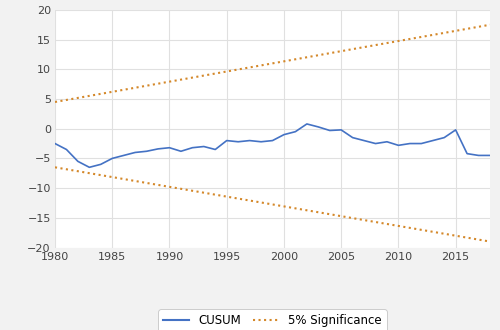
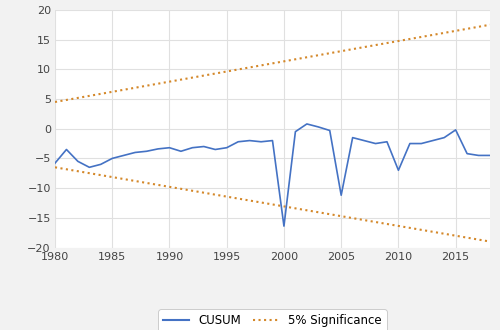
1980: -2.5 -> -5.8
1995: -2.0 -> -3.2
2000: -1.0 -> -16.4
2005: -0.2 -> -11.2
2010: -2.8 -> -7.0
